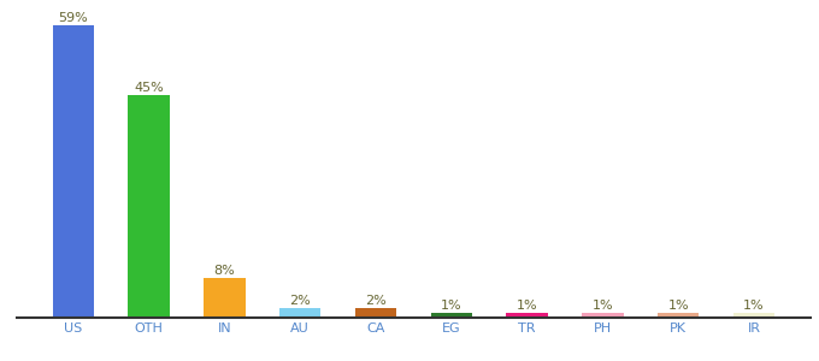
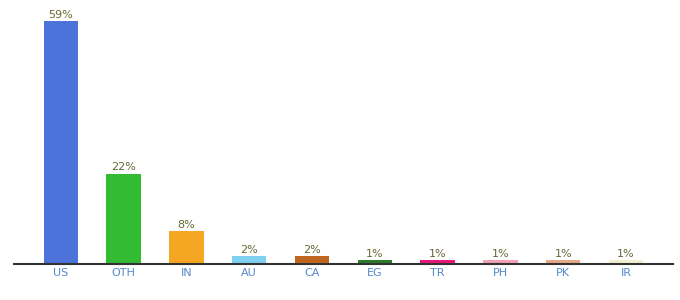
OTH: 45% -> 22%
